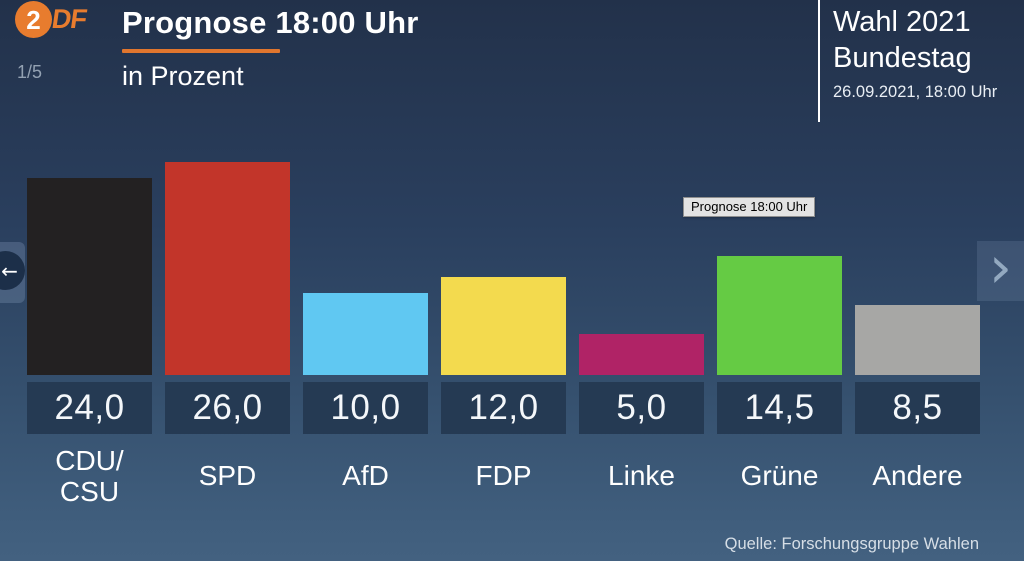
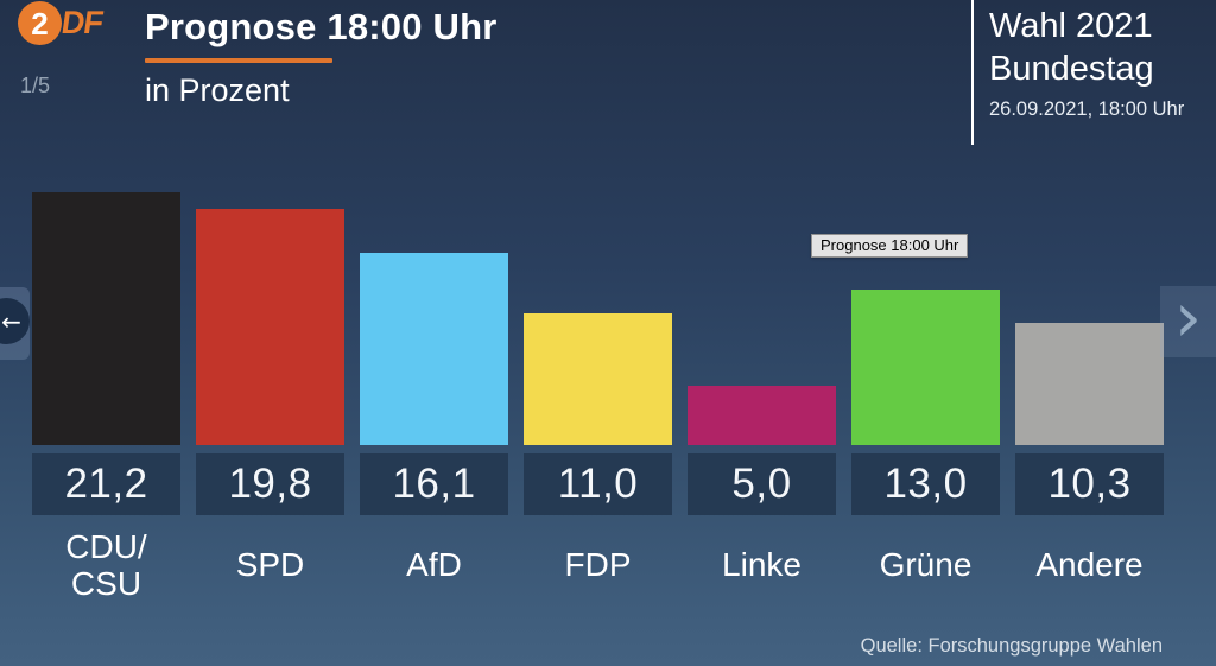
CDU/CSU: 24,0 -> 21,2
SPD: 26,0 -> 19,8
AfD: 10,0 -> 16,1
FDP: 12,0 -> 11,0
Grüne: 14,5 -> 13,0
Andere: 8,5 -> 10,3
